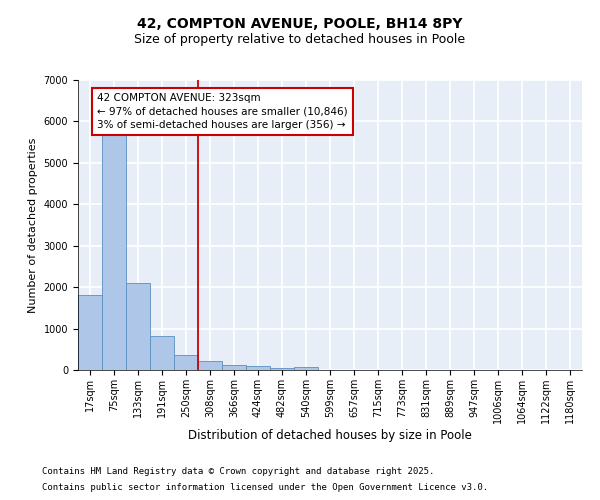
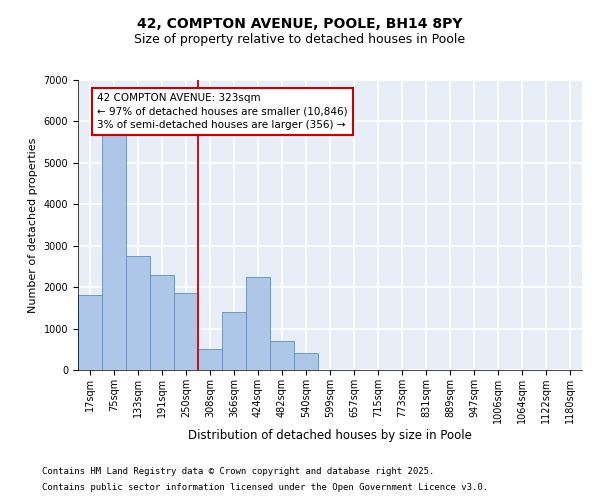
133sqm: 2100 -> 2750
191sqm: 820 -> 2300
250sqm: 370 -> 1850
308sqm: 210 -> 500
366sqm: 130 -> 1400
424sqm: 80 -> 2250
482sqm: 60 -> 700
540sqm: 80 -> 400
